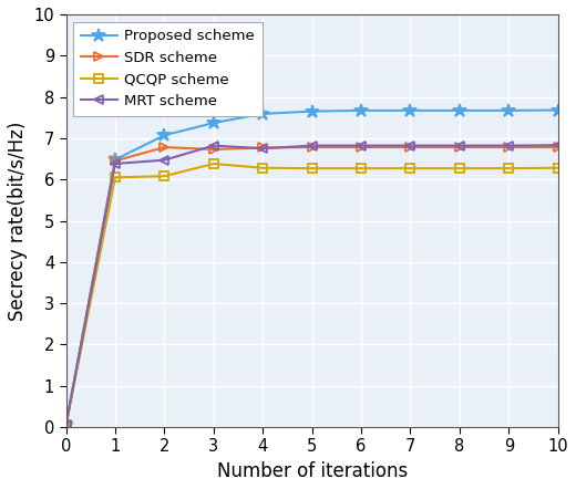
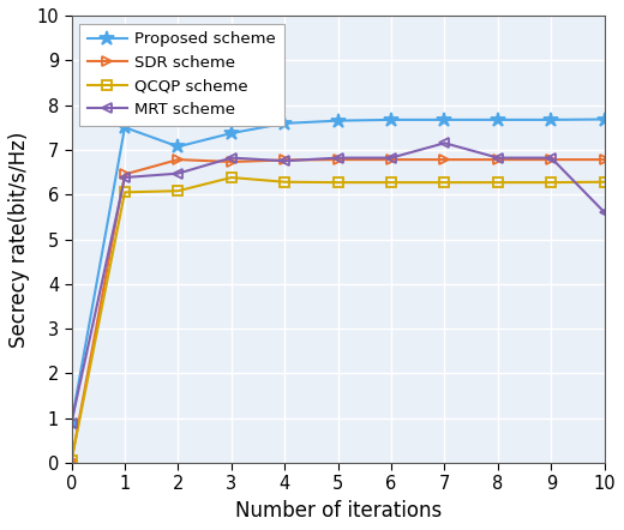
Proposed scheme/0: 0.05 -> 0.90
MRT scheme/0: 0.05 -> 0.90
Proposed scheme/1: 6.48 -> 7.50
MRT scheme/7: 6.82 -> 7.15
MRT scheme/10: 6.83 -> 5.60
